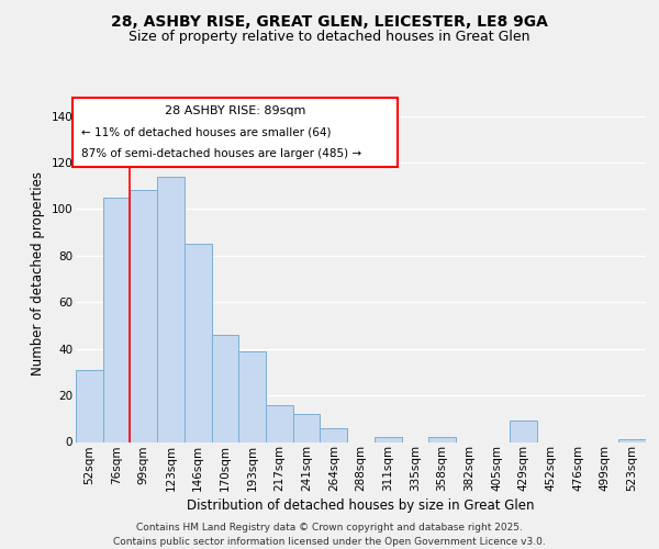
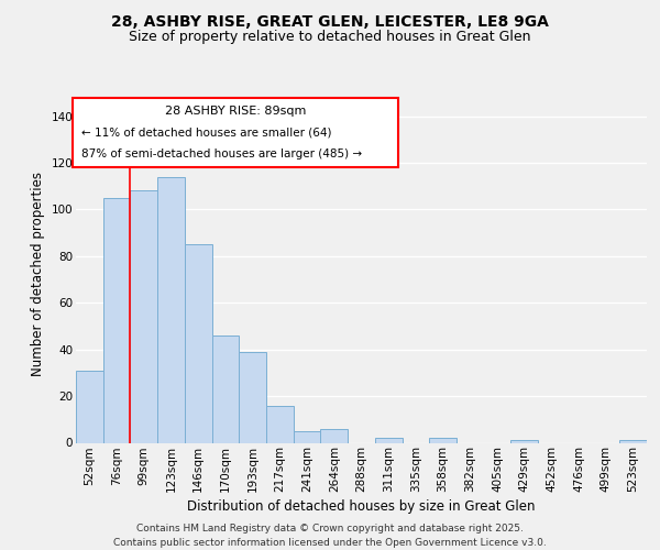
241sqm: 12 -> 5
429sqm: 9 -> 1
